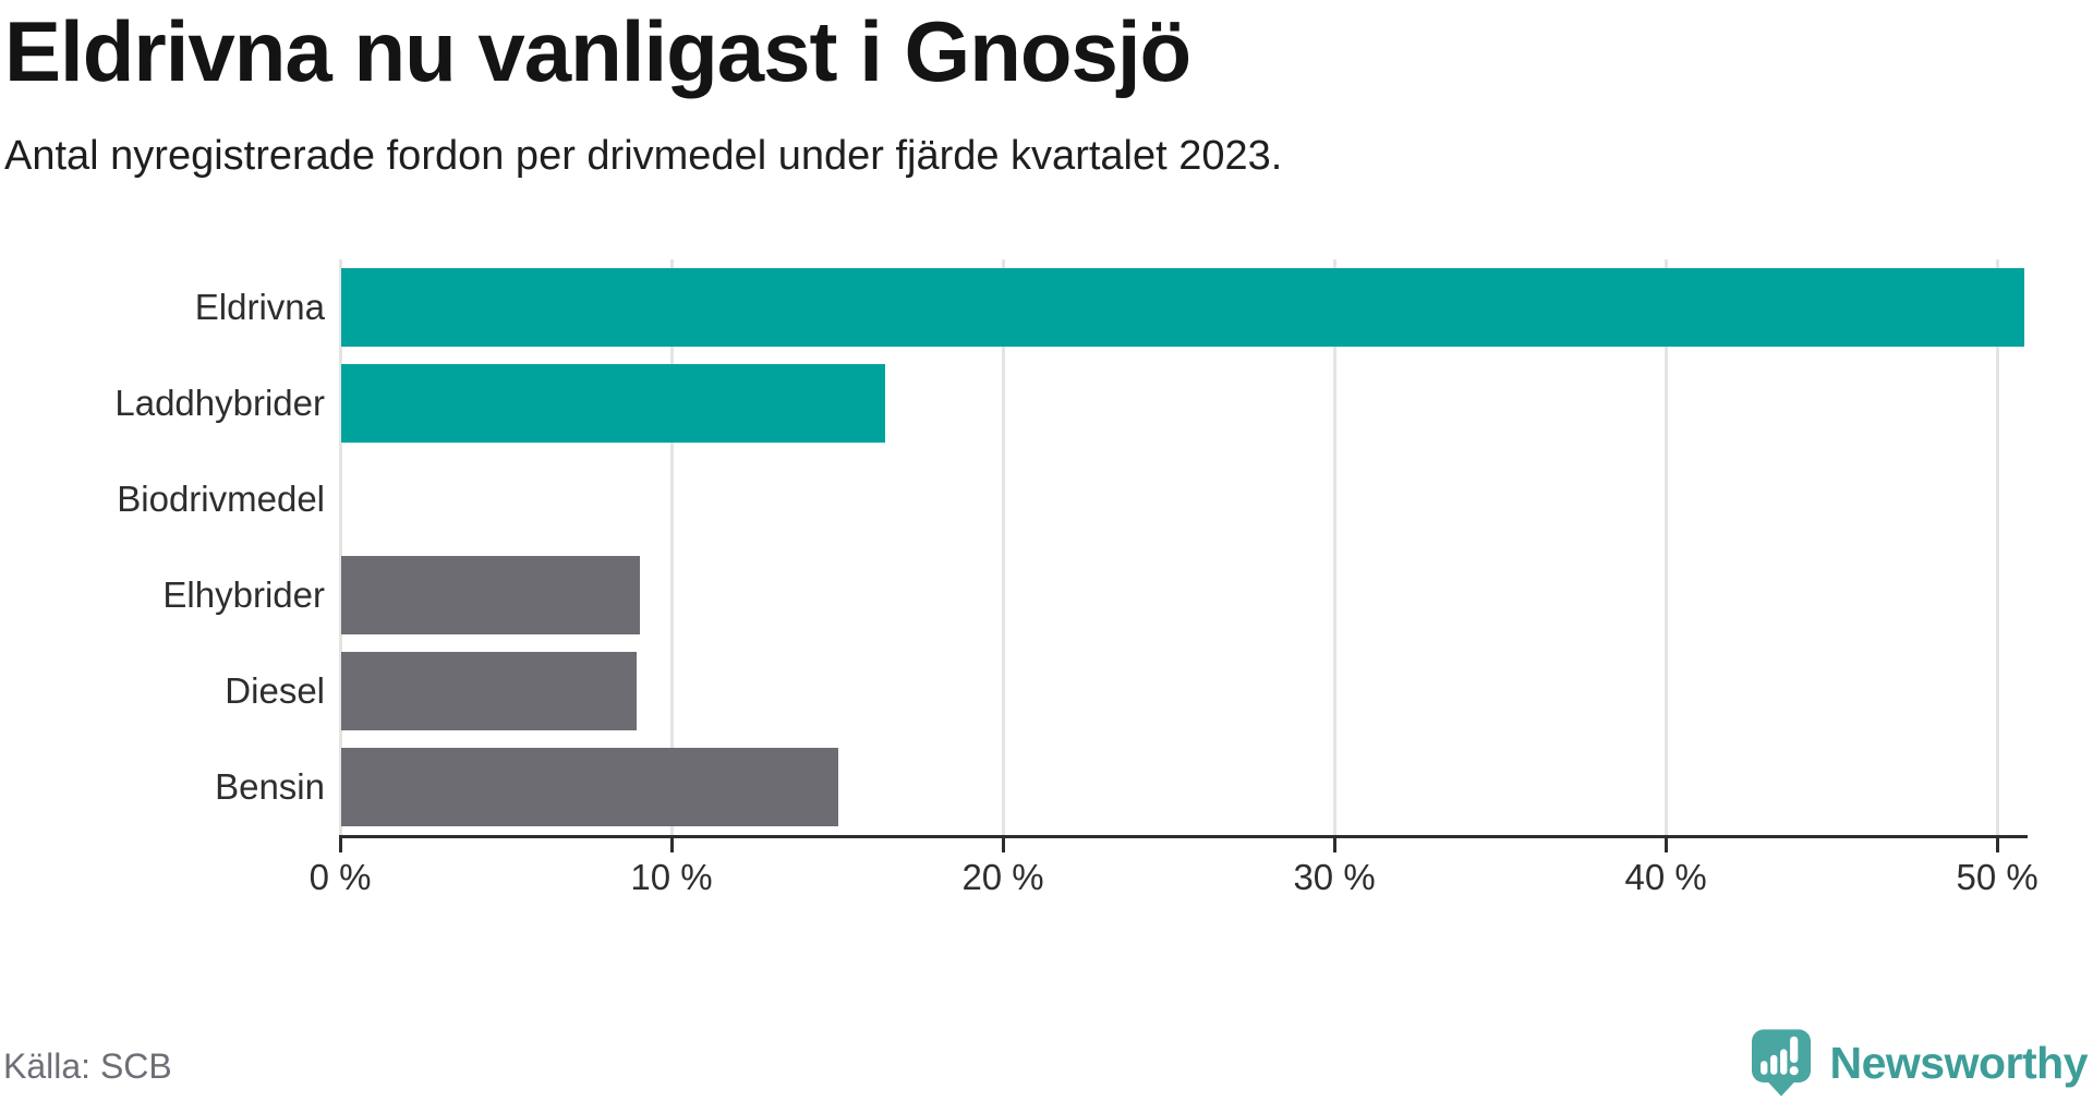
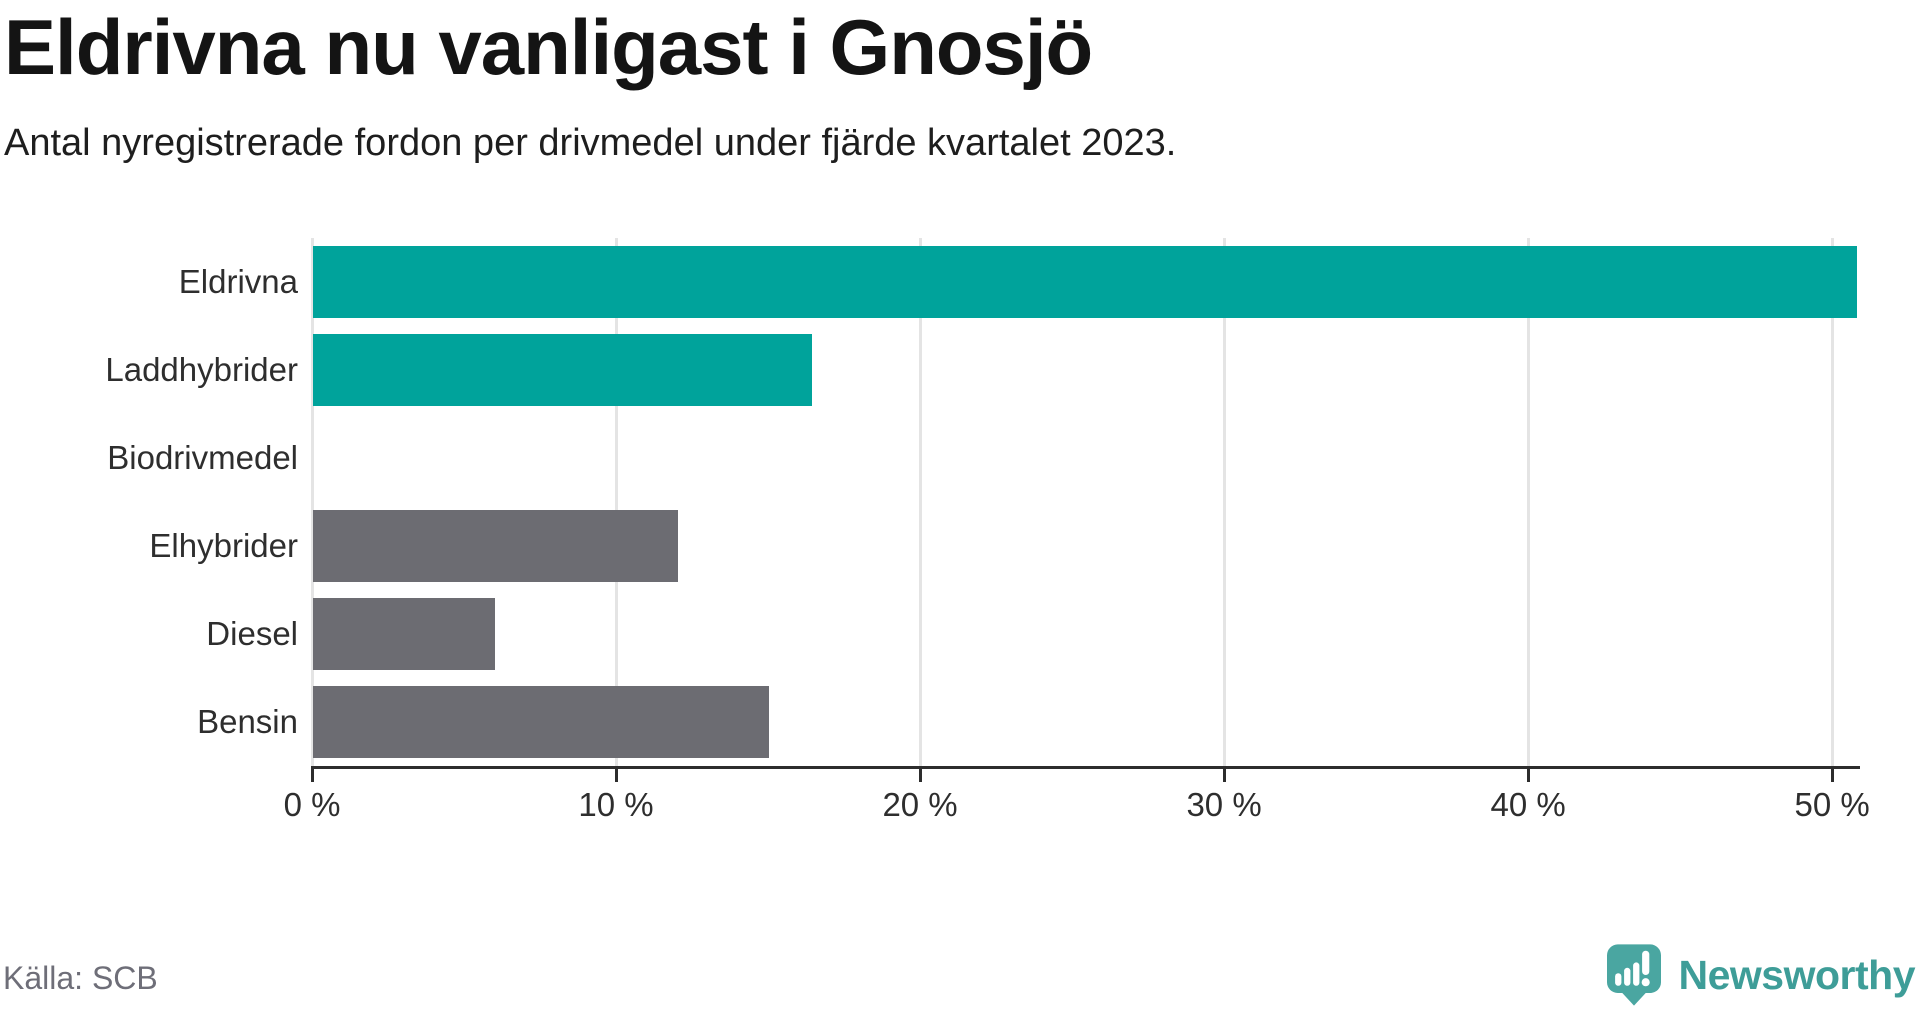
Elhybrider: 9.0% -> 12.0%
Diesel: 8.9% -> 6.0%
